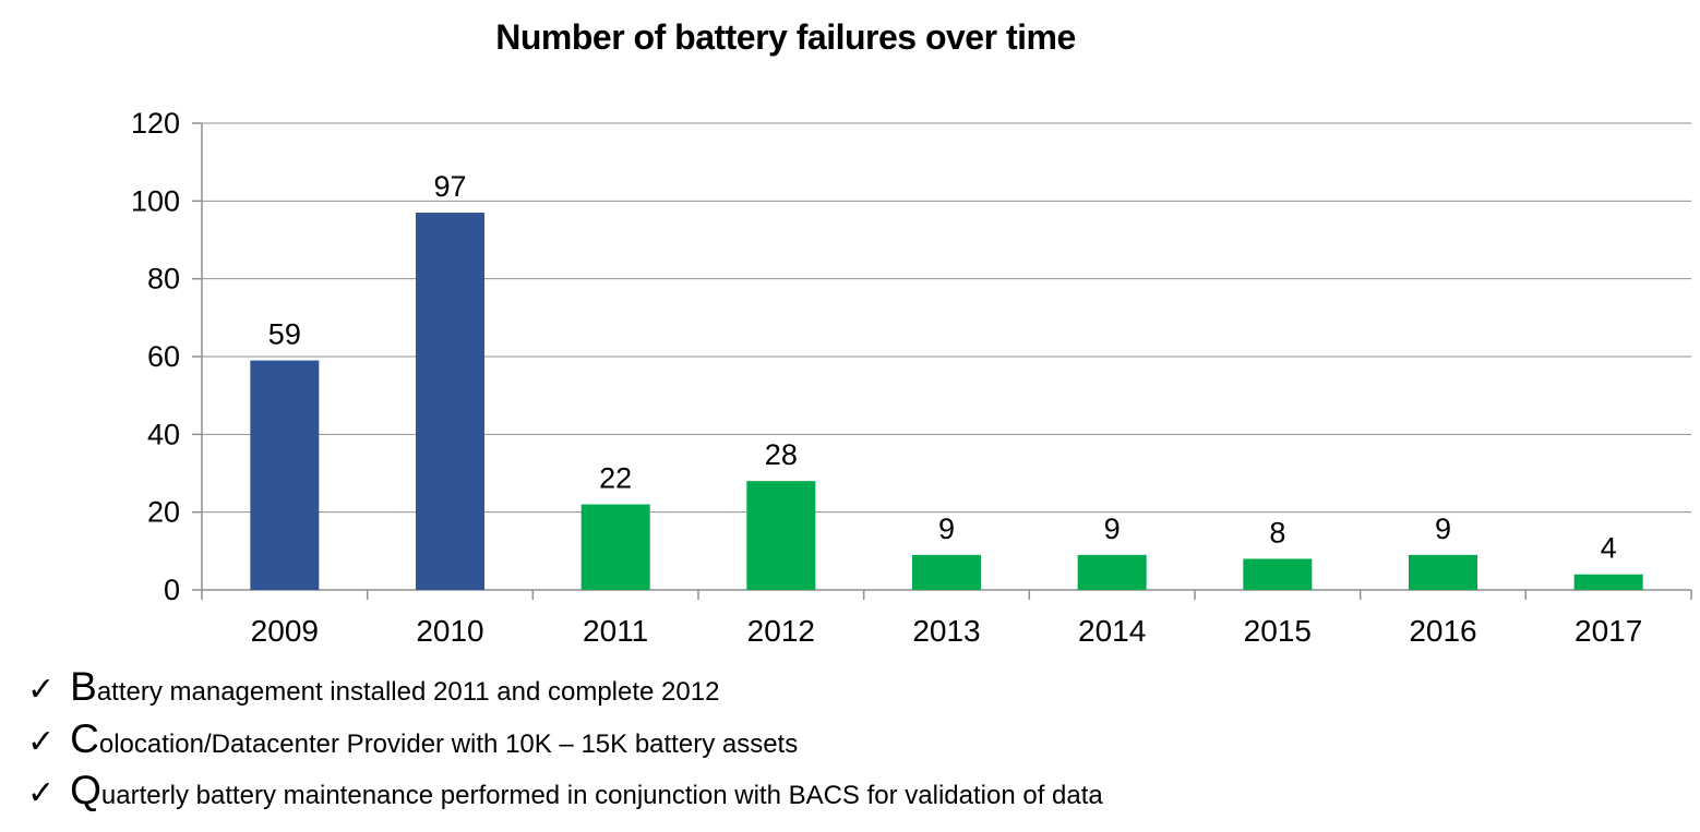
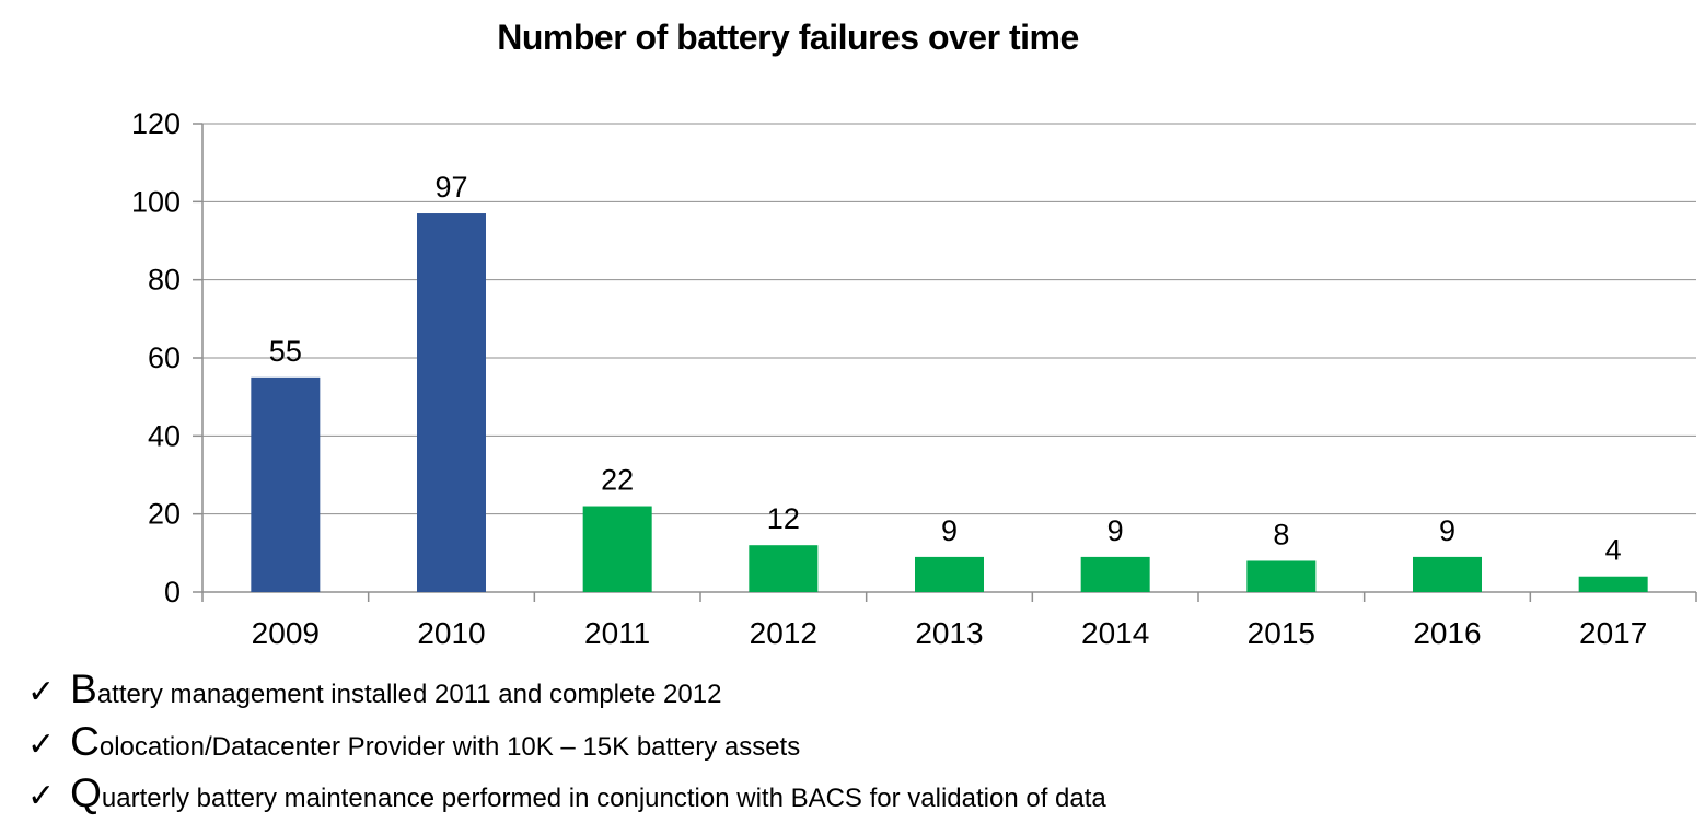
2009: 59 -> 55
2012: 28 -> 12
